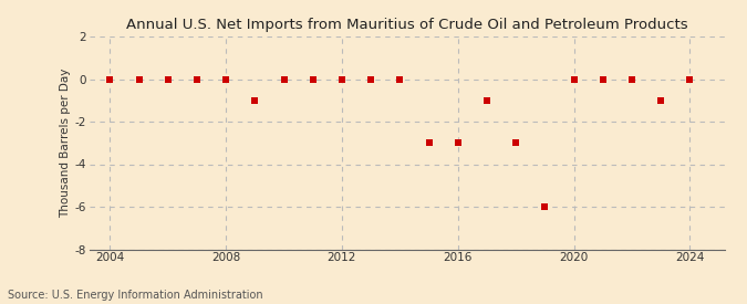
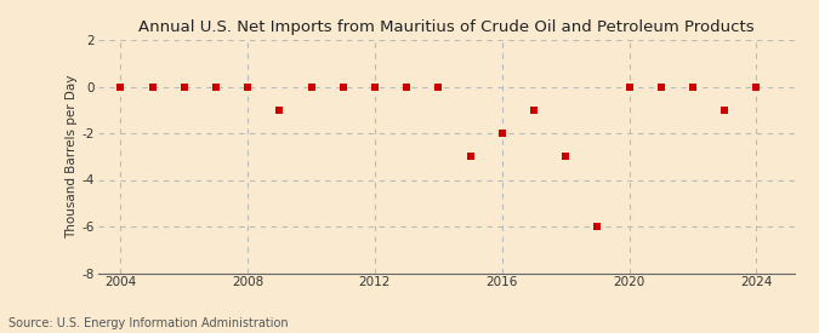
2016: -3 -> -2
